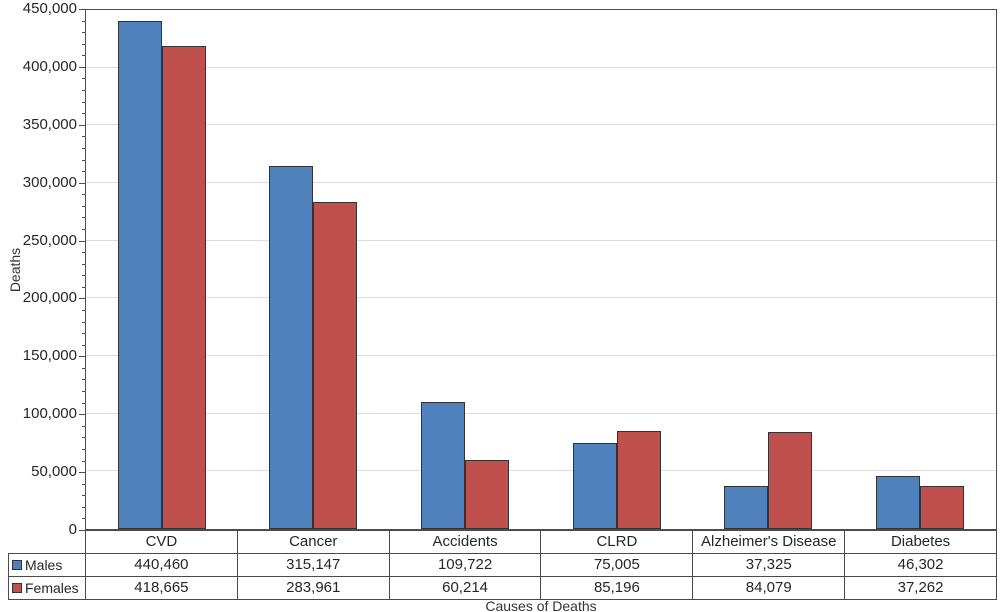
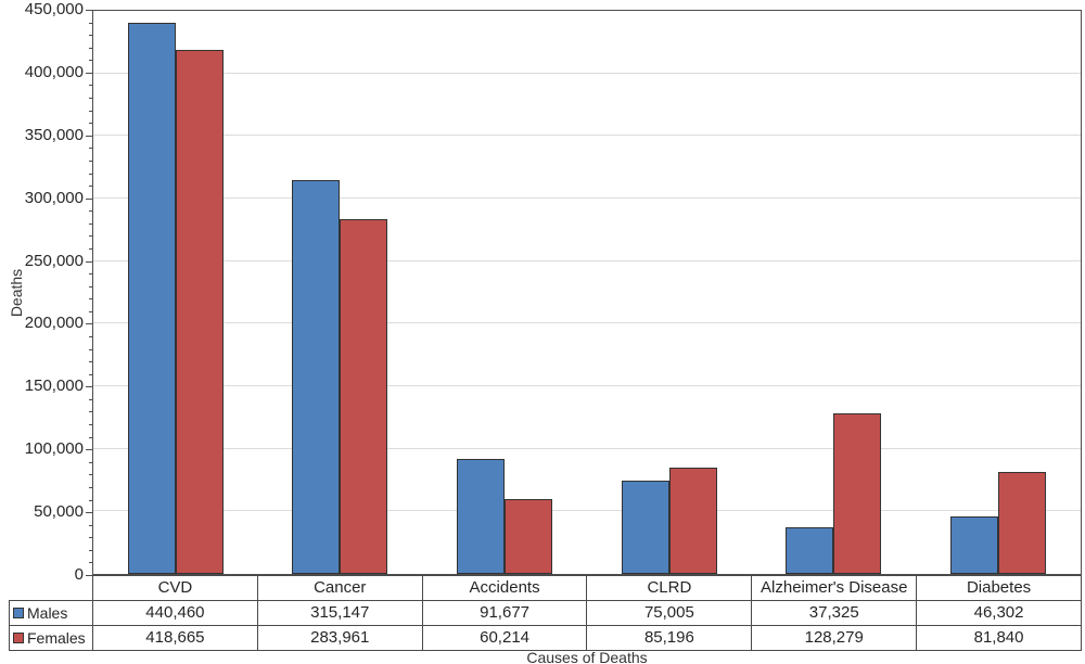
Males/Accidents: 109,722 -> 91,677
Females/Alzheimer's Disease: 84,079 -> 128,279
Females/Diabetes: 37,262 -> 81,840
